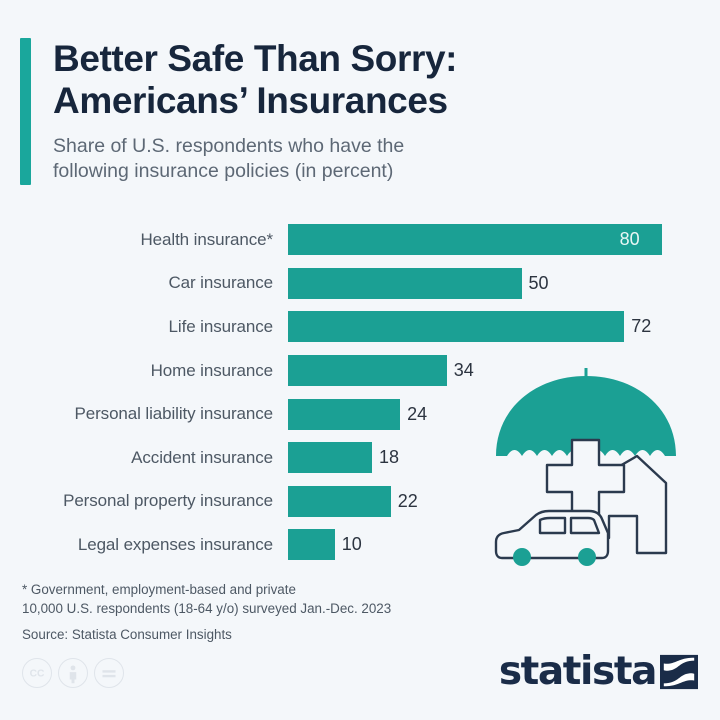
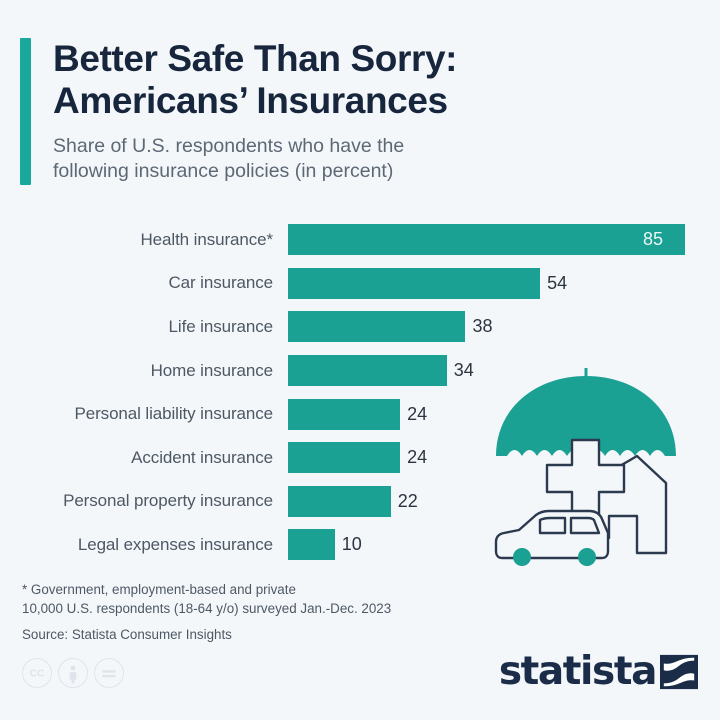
Health insurance*: 80 -> 85
Car insurance: 50 -> 54
Life insurance: 72 -> 38
Accident insurance: 18 -> 24
